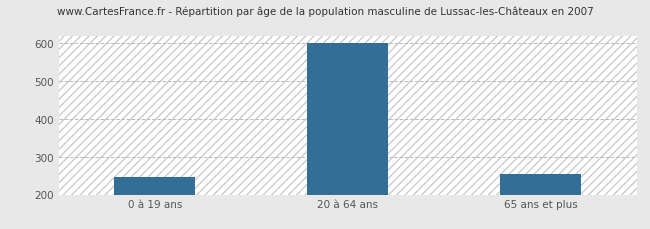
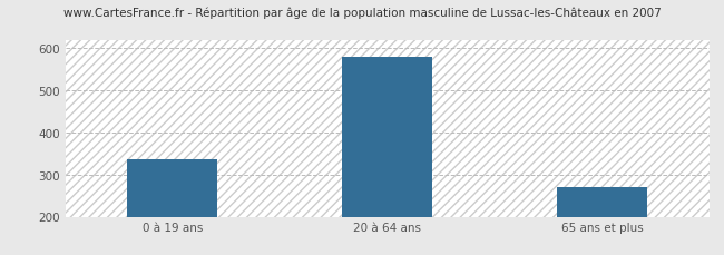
0 à 19 ans: 245 -> 335
20 à 64 ans: 600 -> 580
65 ans et plus: 253 -> 270
